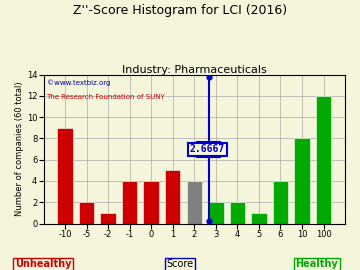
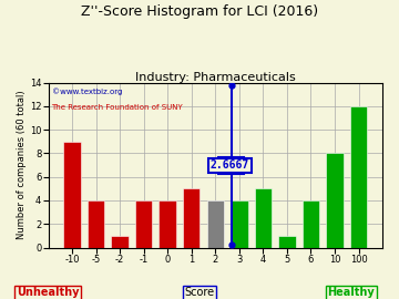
-5: 2 -> 4
3: 2 -> 4
4: 2 -> 5
